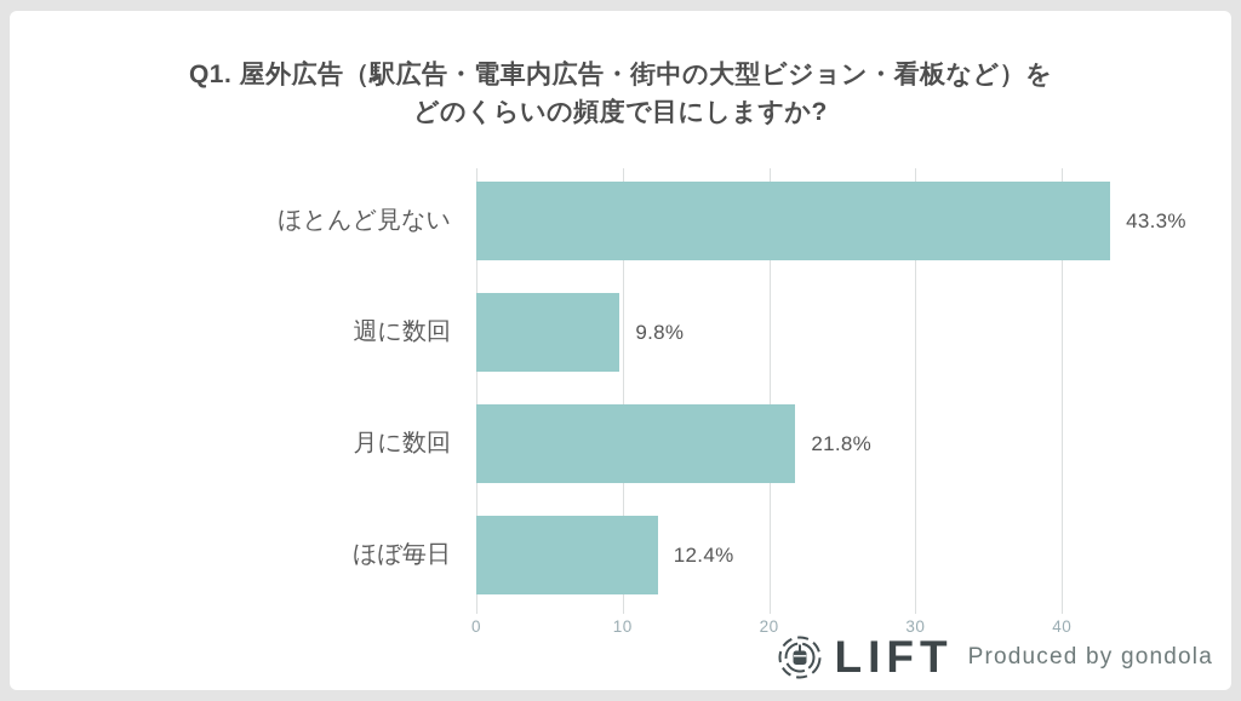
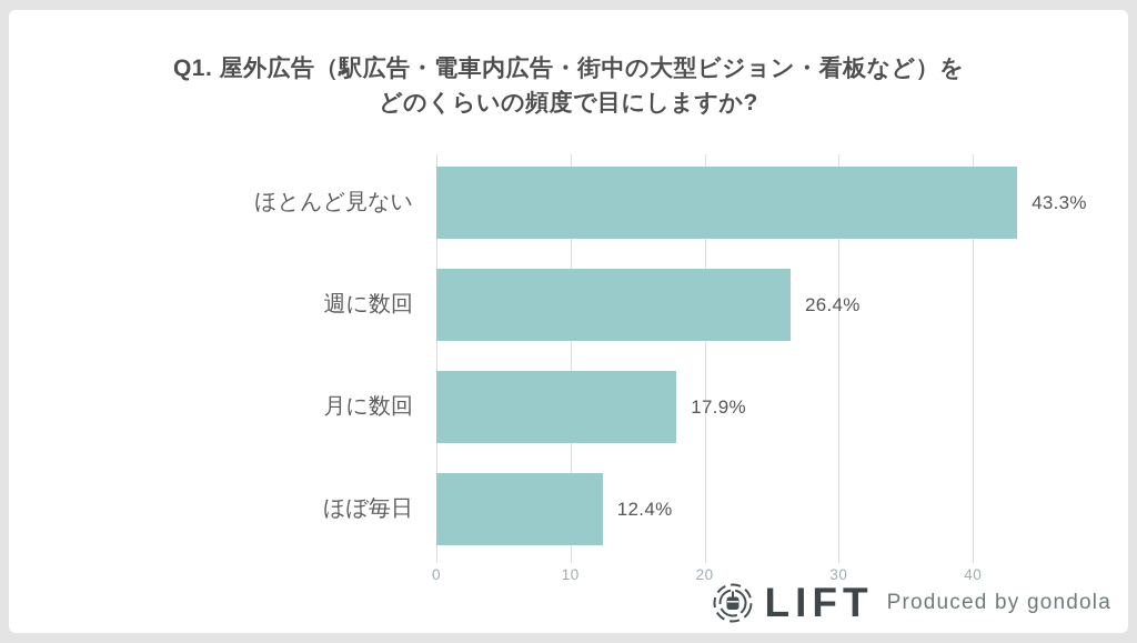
週に数回: 9.8% -> 26.4%
月に数回: 21.8% -> 17.9%
